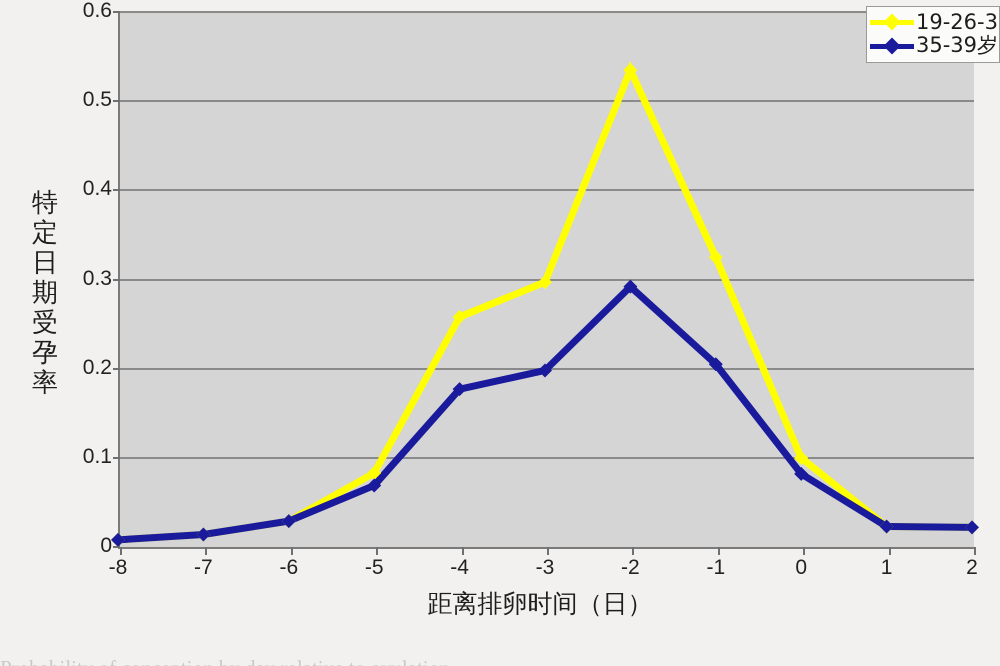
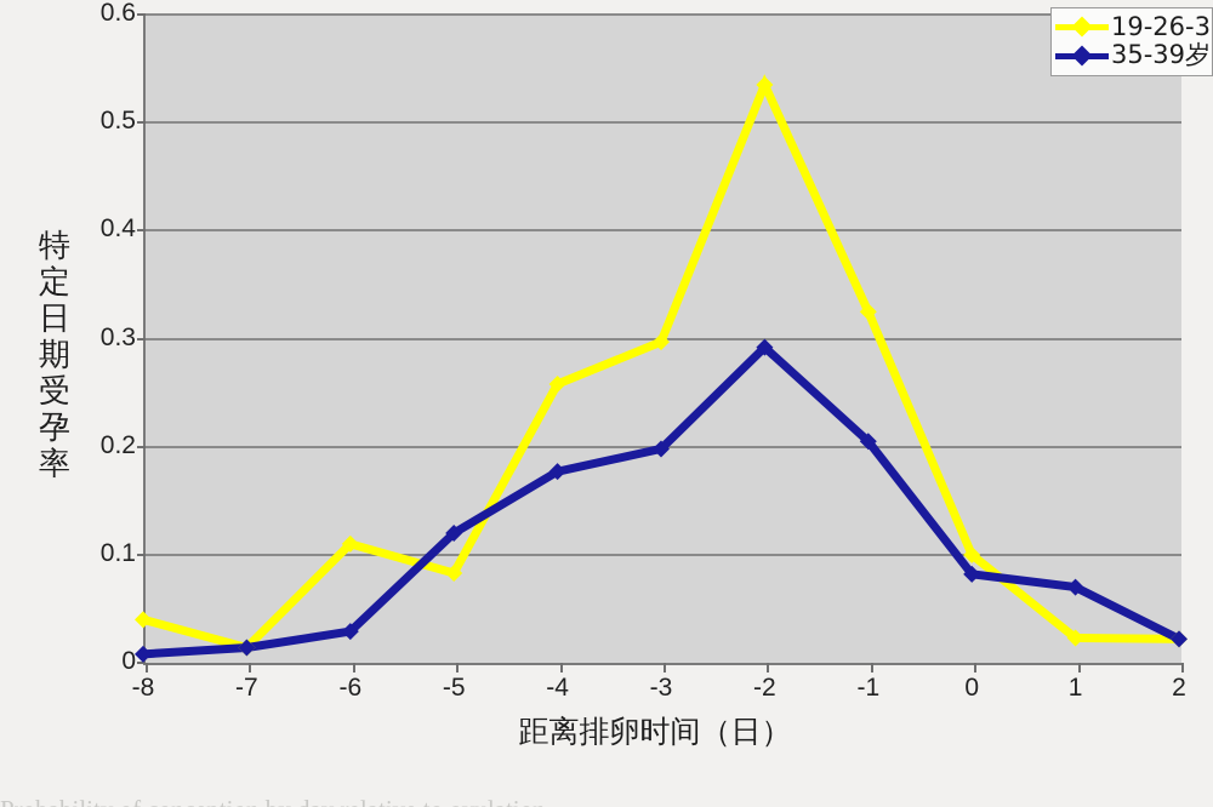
19-26-3/-8: 0.01 -> 0.04
19-26-3/-6: 0.03 -> 0.11
35-39岁/-5: 0.07 -> 0.12
35-39岁/1: 0.02 -> 0.07
